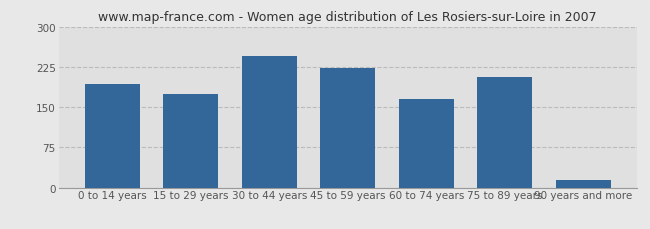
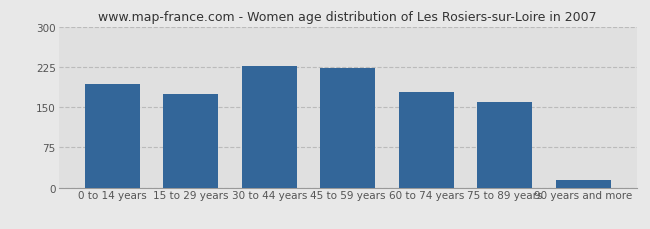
30 to 44 years: 246 -> 226
60 to 74 years: 166 -> 178
75 to 89 years: 206 -> 160
